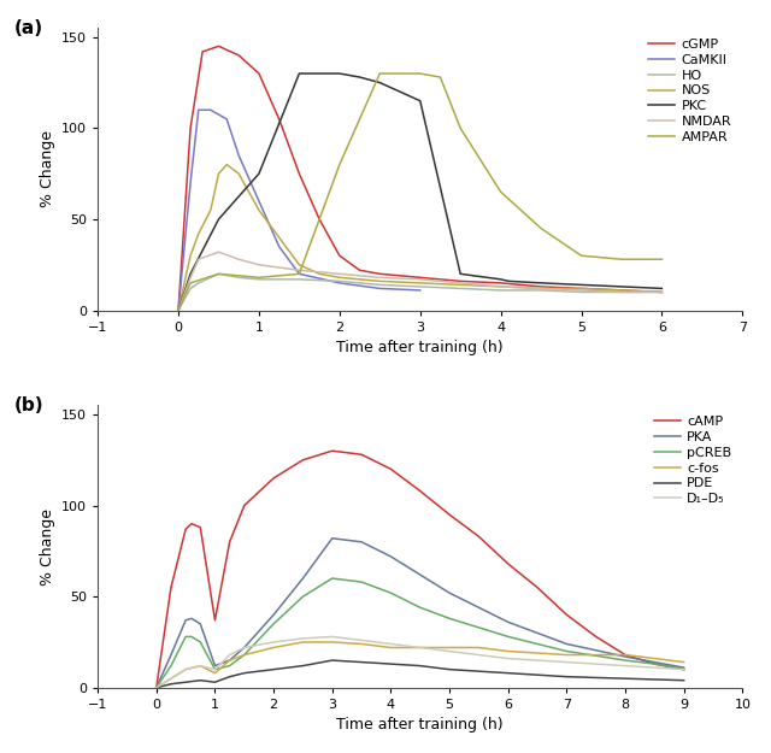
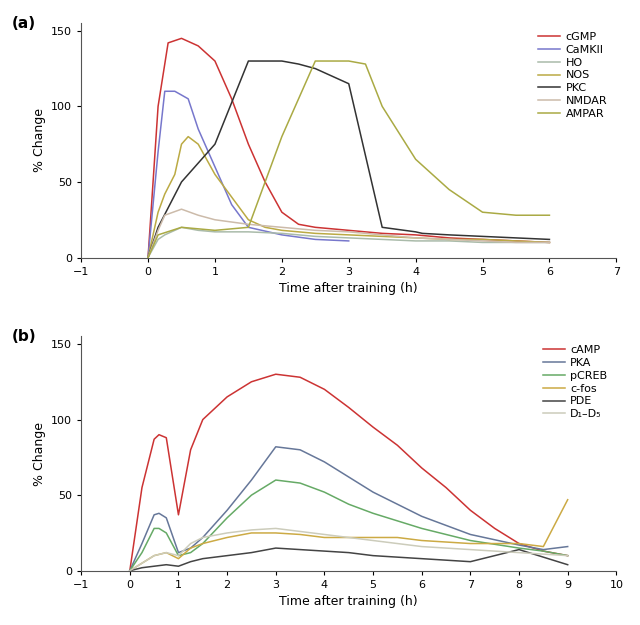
PDE/8: 5 -> 14
PKA/9: 11 -> 16
c-fos/9: 14 -> 47
